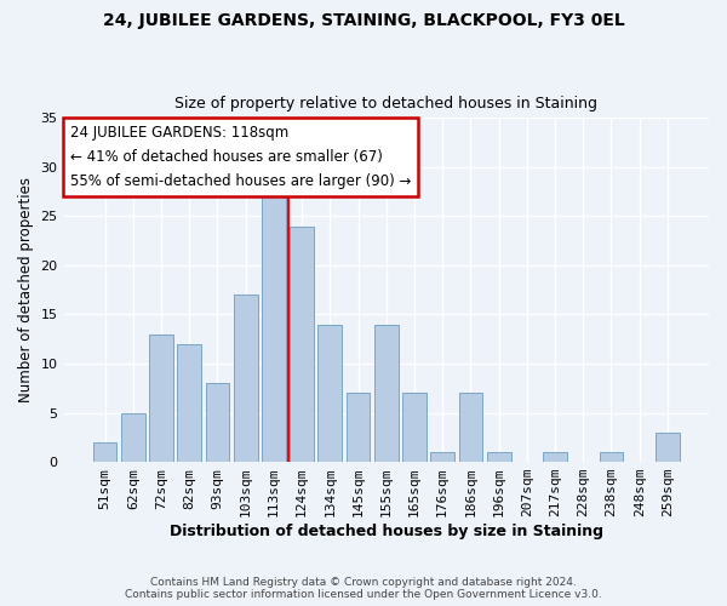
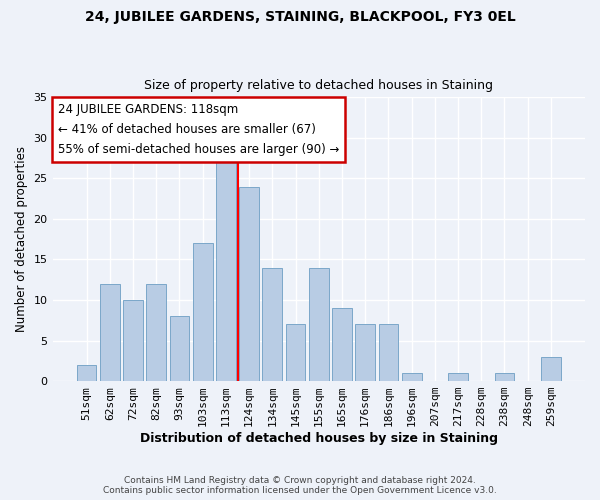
62sqm: 5 -> 12
72sqm: 13 -> 10
165sqm: 7 -> 9
176sqm: 1 -> 7
